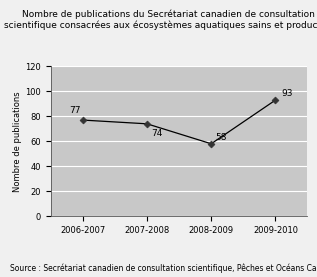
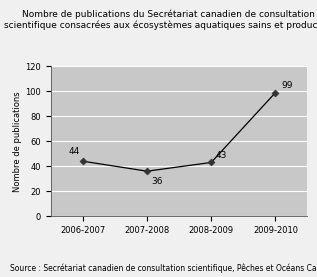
2006-2007: 77 -> 44
2007-2008: 74 -> 36
2008-2009: 58 -> 43
2009-2010: 93 -> 99
